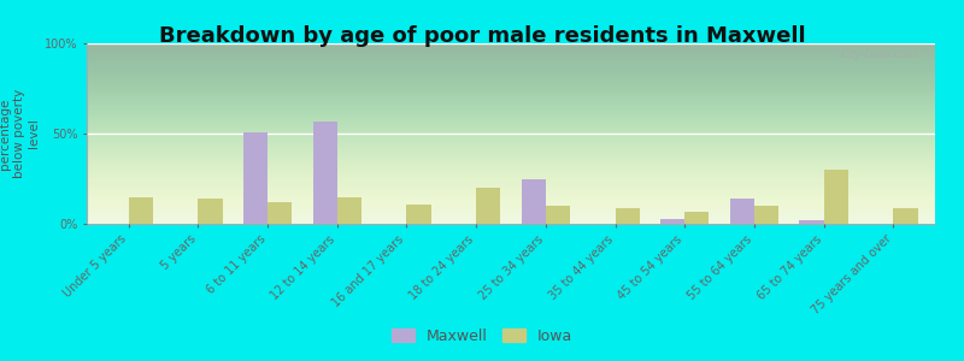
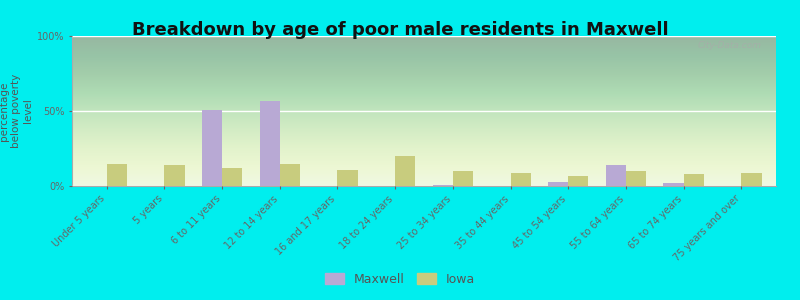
Maxwell/25 to 34 years: 25% -> 1%
Iowa/65 to 74 years: 30% -> 8%
